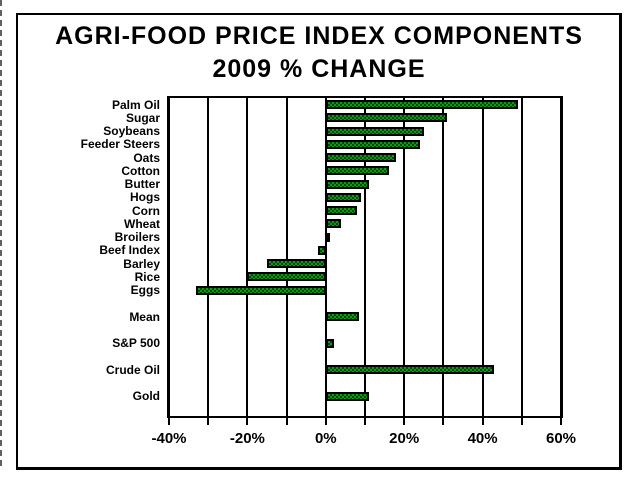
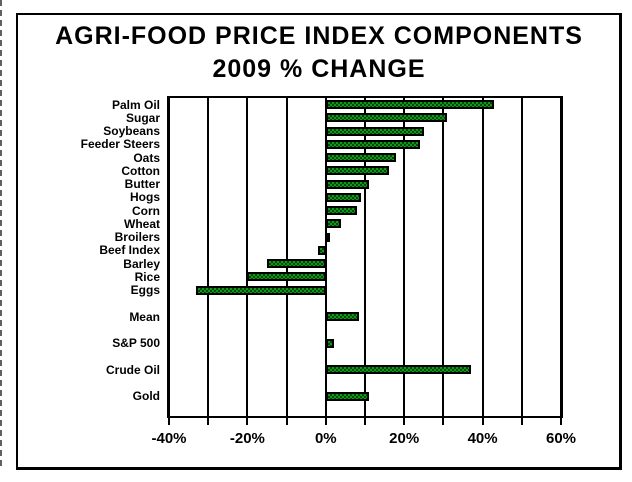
Palm Oil: 49% -> 43%
Crude Oil: 43% -> 37%
